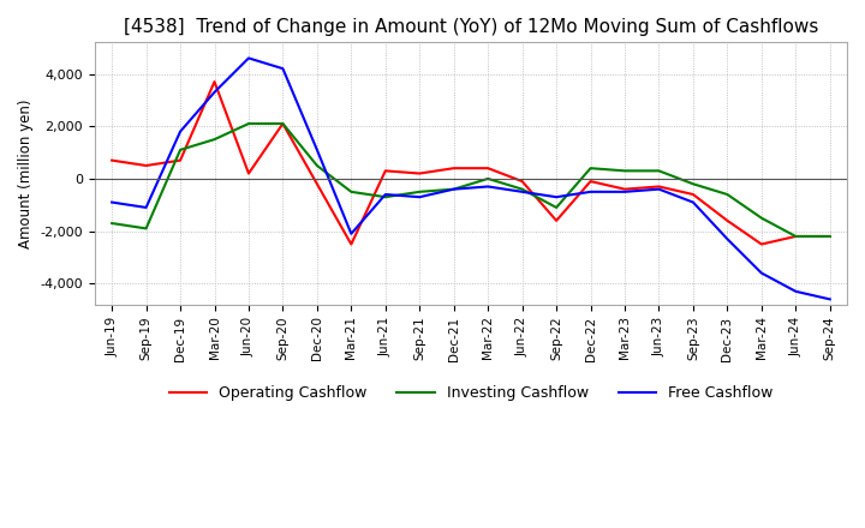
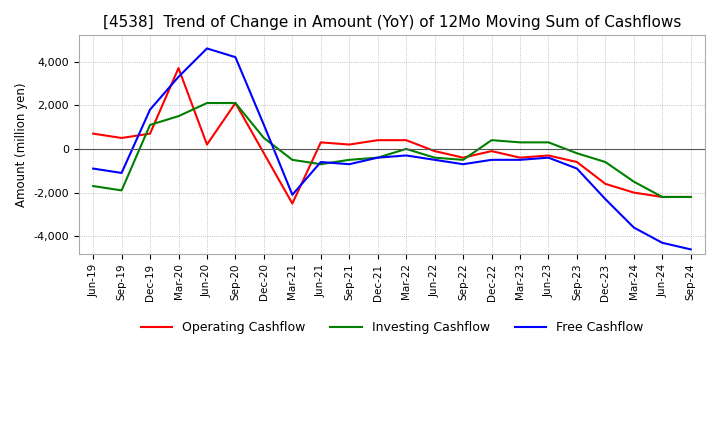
Operating Cashflow/Sep-22: -1,600 -> -400
Investing Cashflow/Sep-22: -1,100 -> -500
Operating Cashflow/Mar-24: -2,500 -> -2,000
